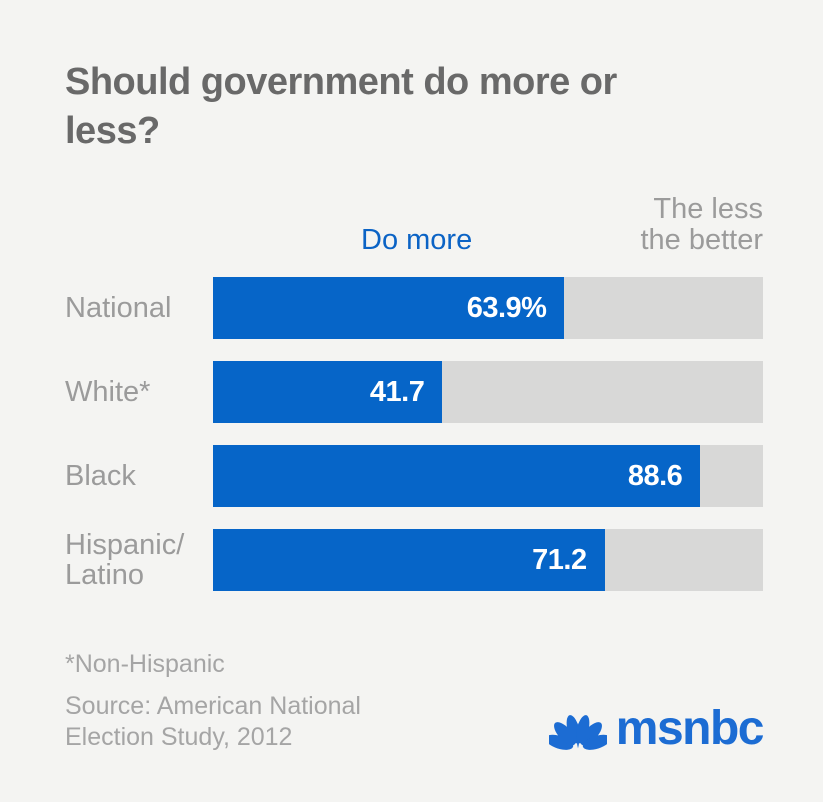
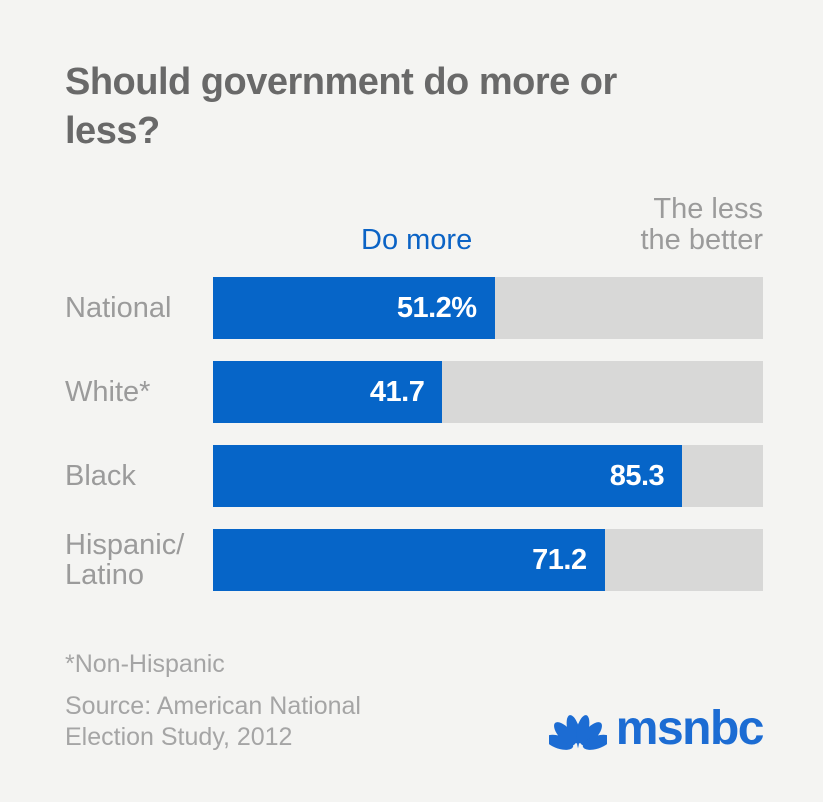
National: 63.9% -> 51.2%
Black: 88.6 -> 85.3
